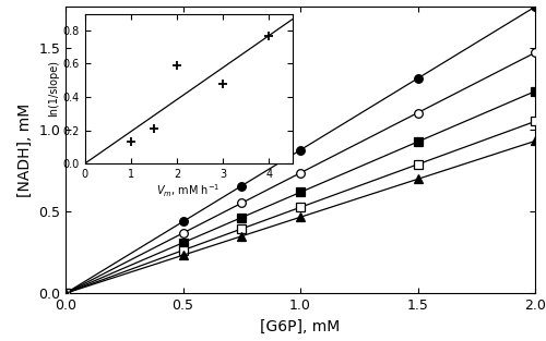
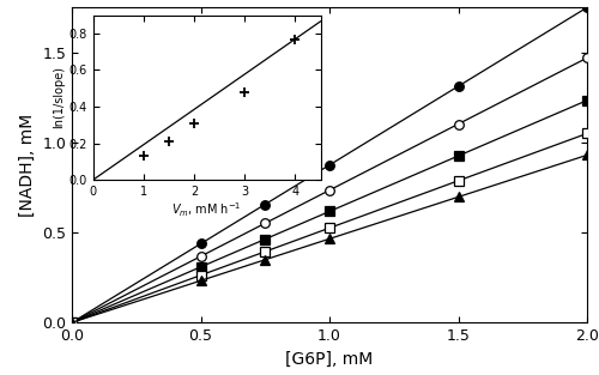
2: 0.59 -> 0.31
